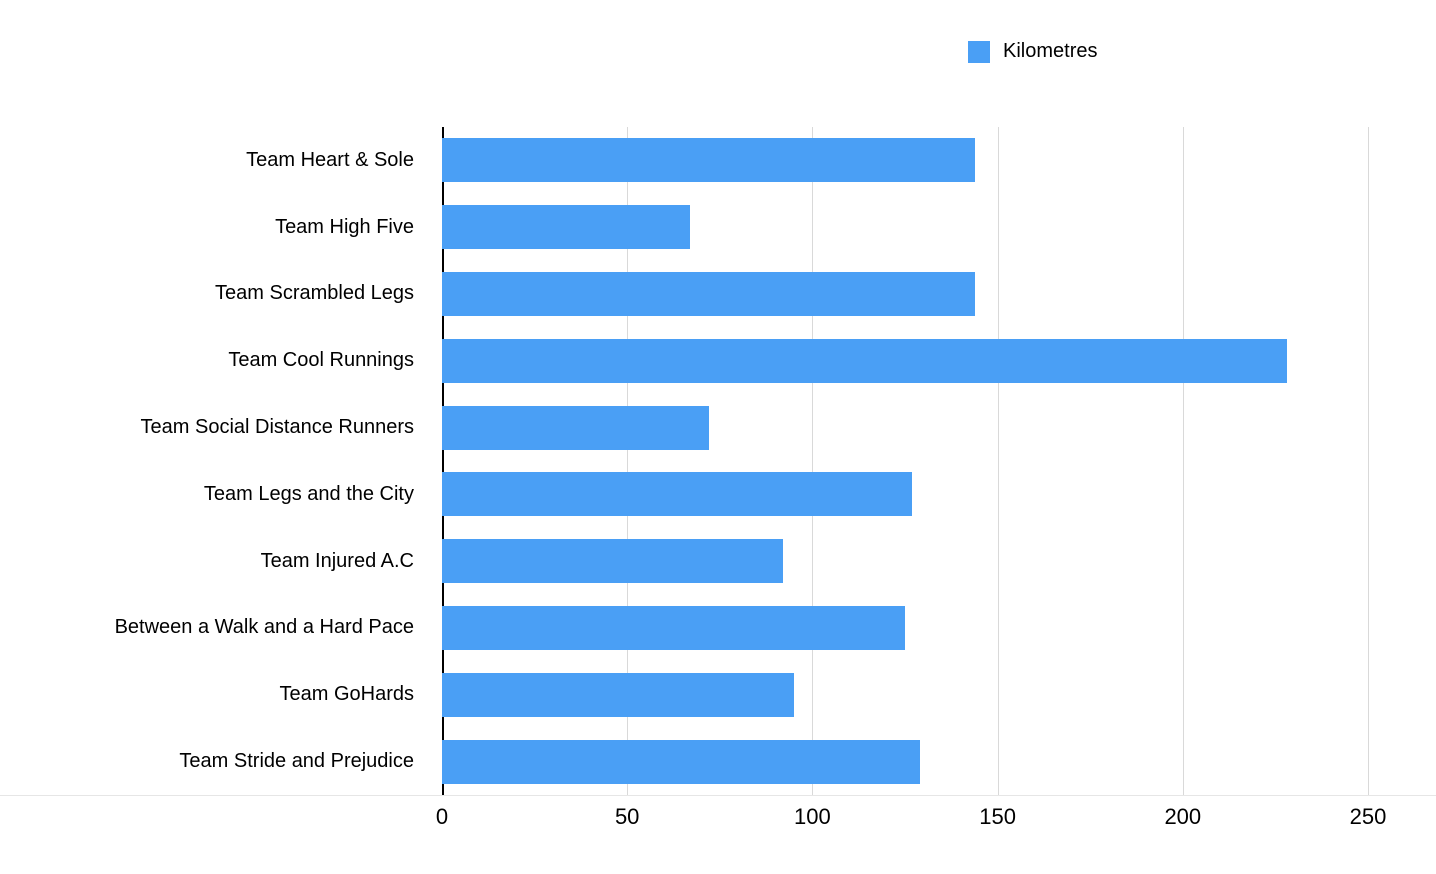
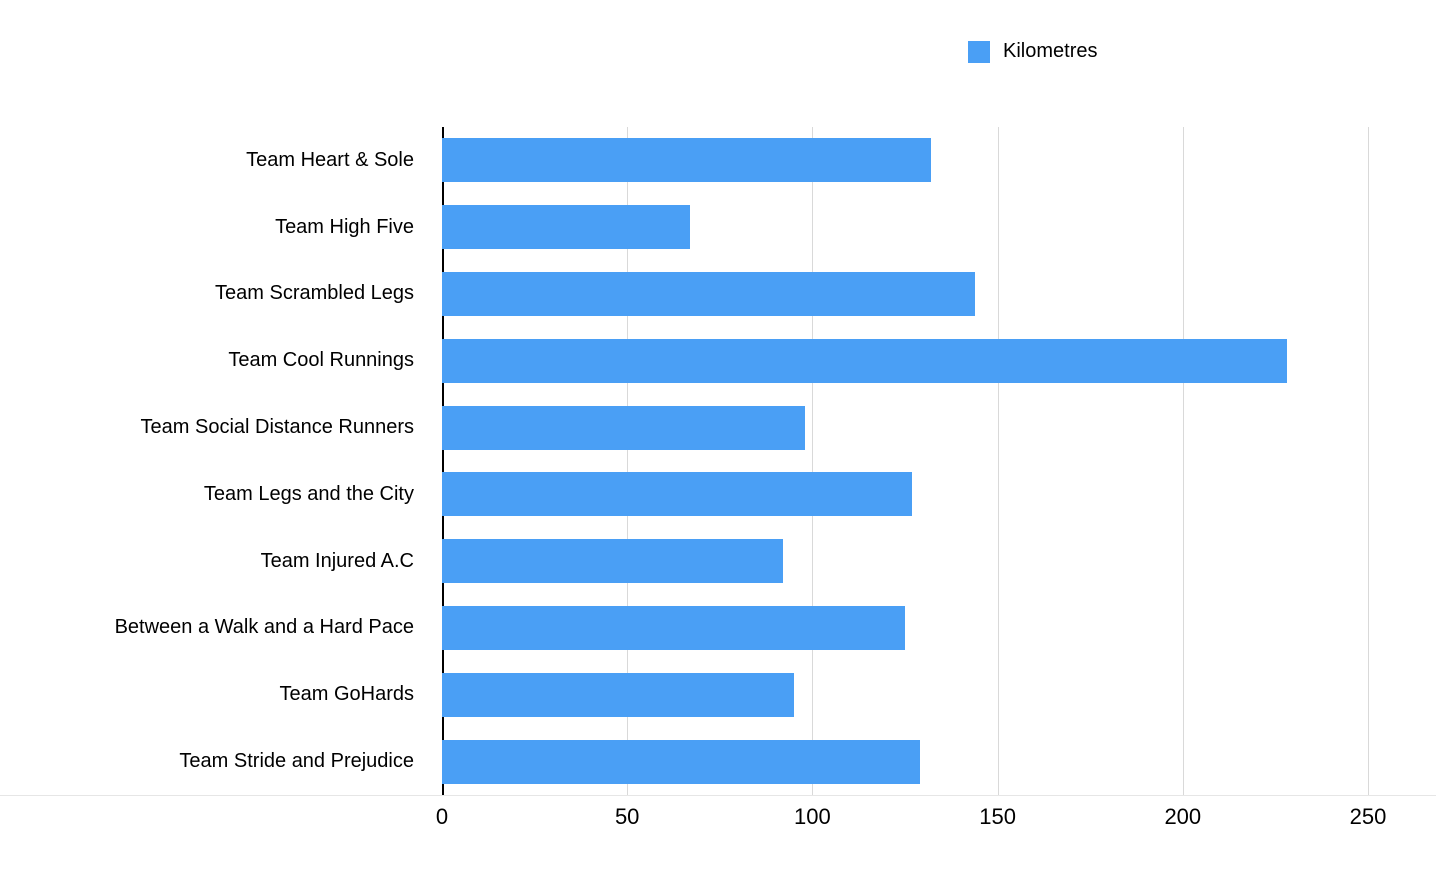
Team Heart & Sole: 144 -> 132
Team Social Distance Runners: 72 -> 98
